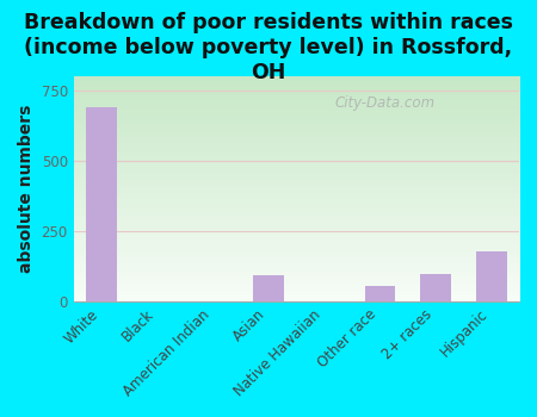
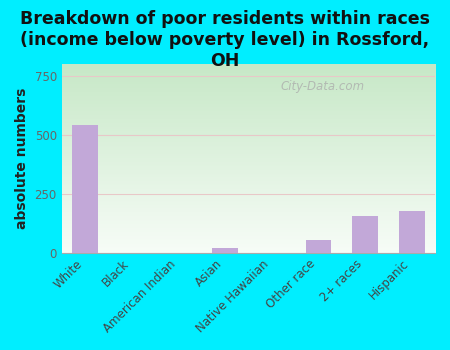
White: 690 -> 540
Asian: 90 -> 18
2+ races: 95 -> 155
